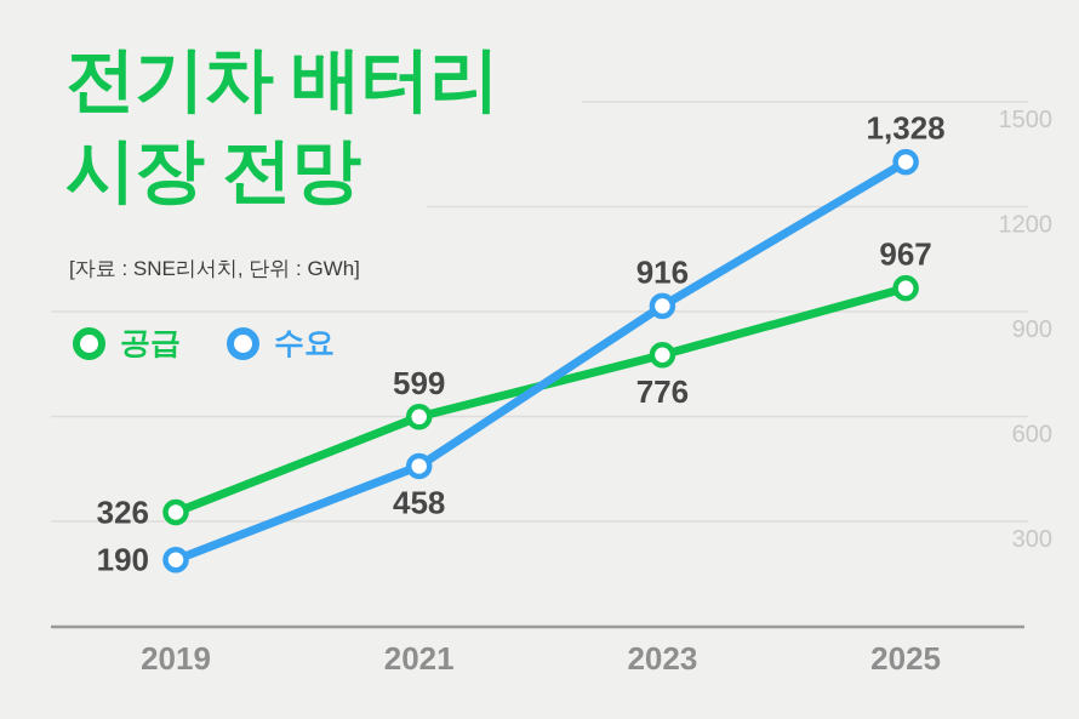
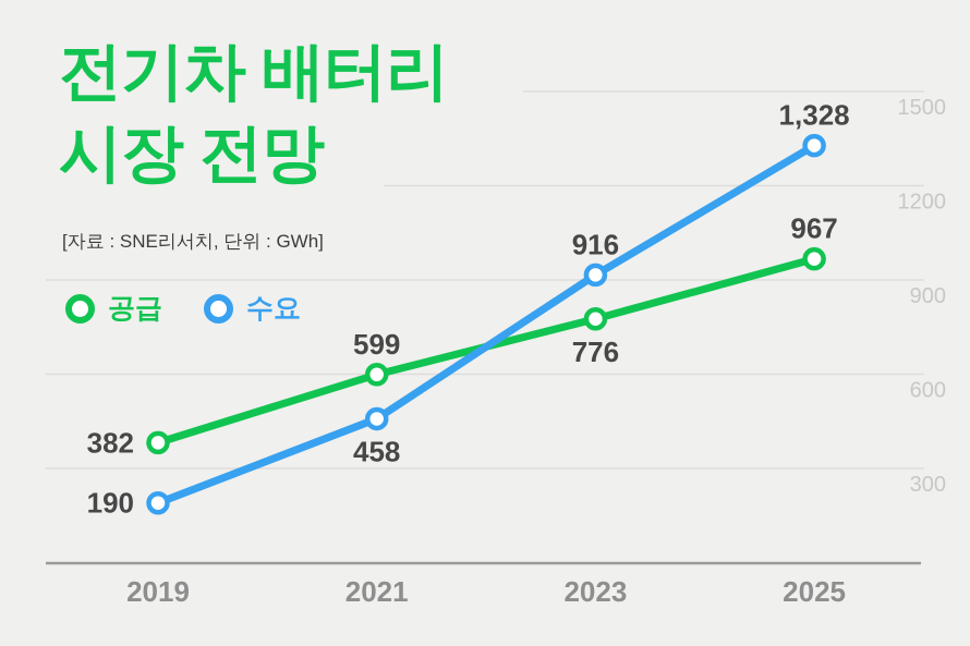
공급/2019: 326 -> 382
